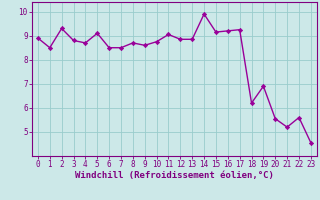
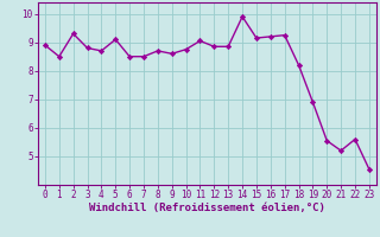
18: 6.20 -> 8.20
